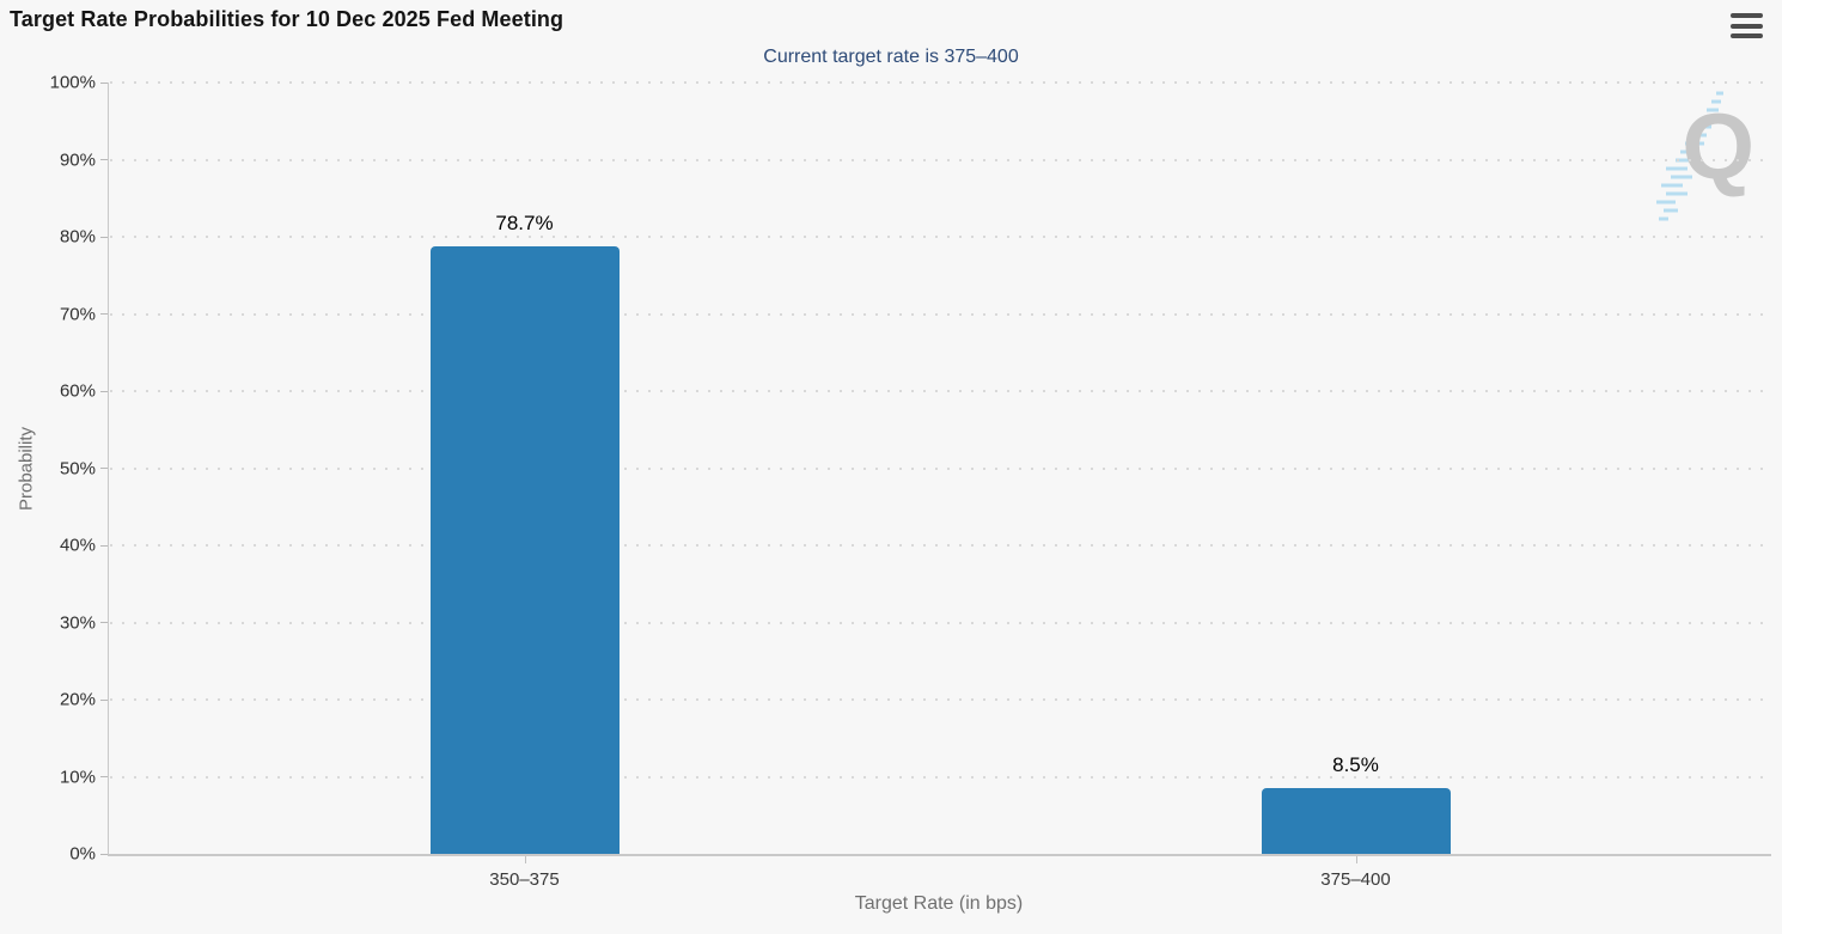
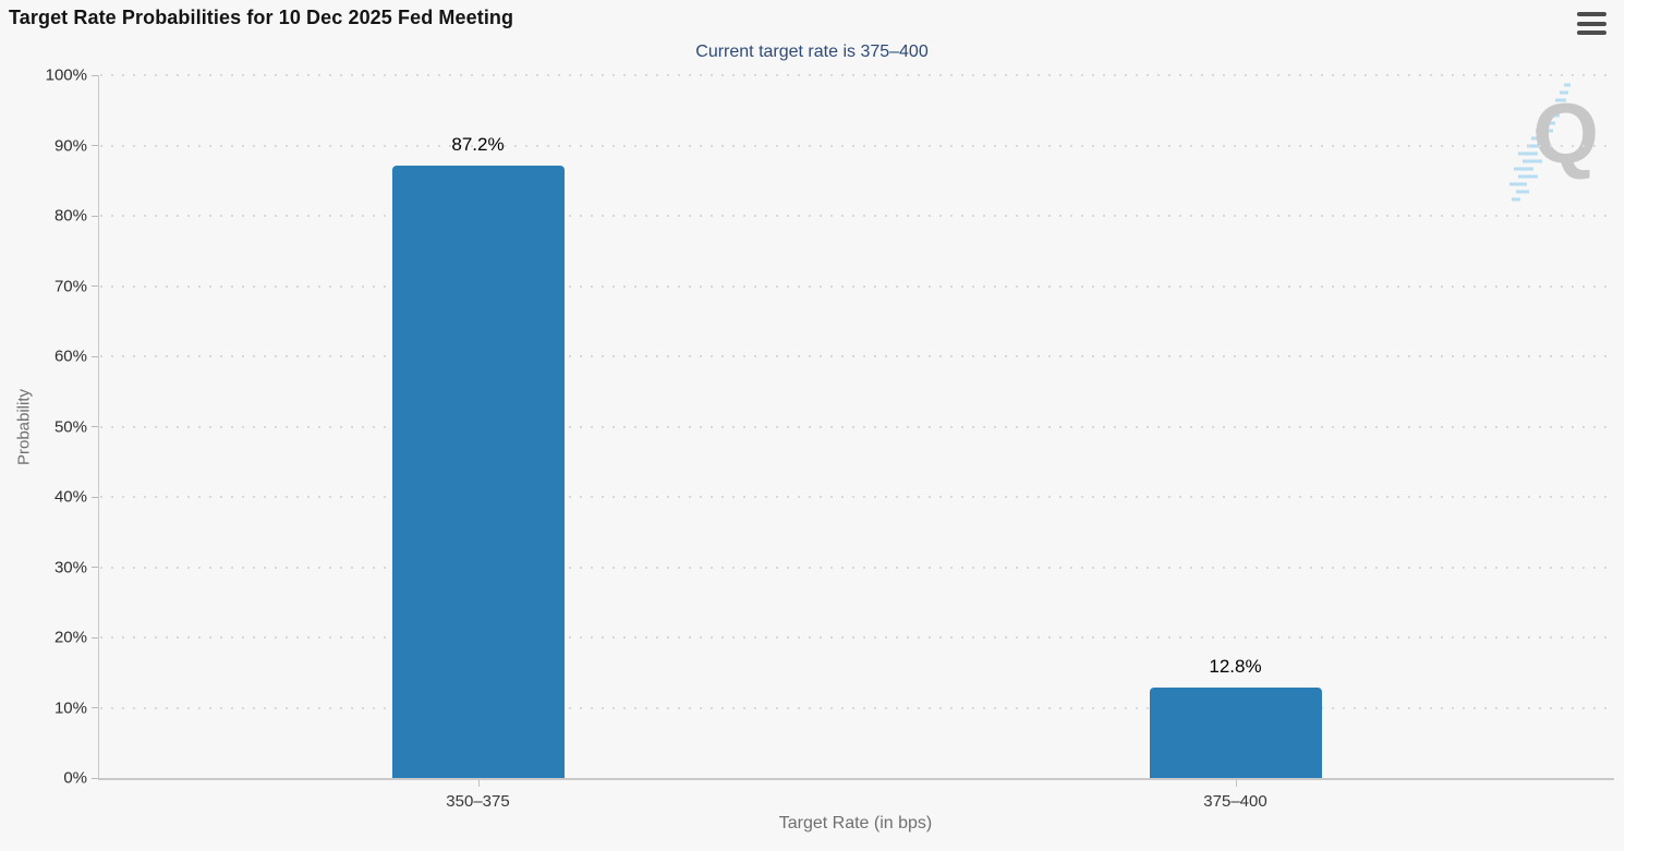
350–375: 78.7% -> 87.2%
375–400: 8.5% -> 12.8%
